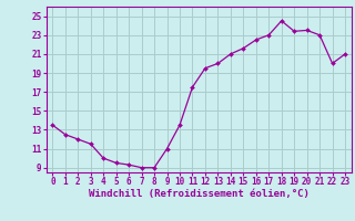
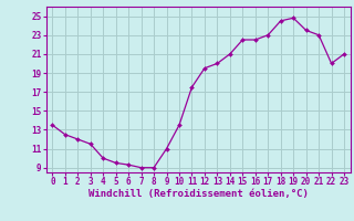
15: 21.6 -> 22.5
19: 23.4 -> 24.8
